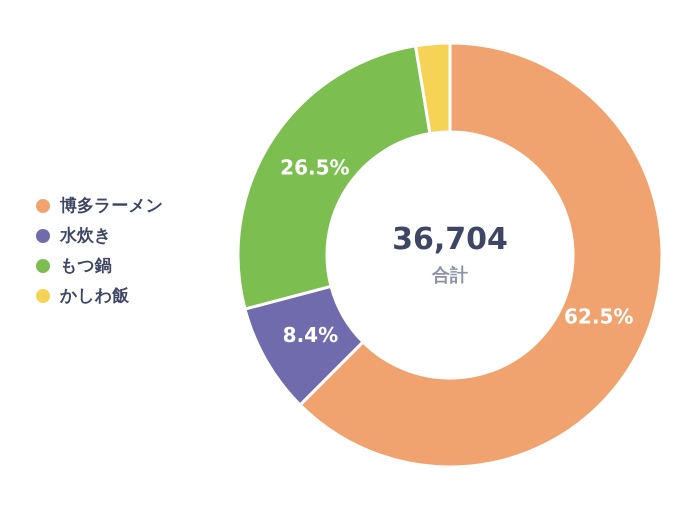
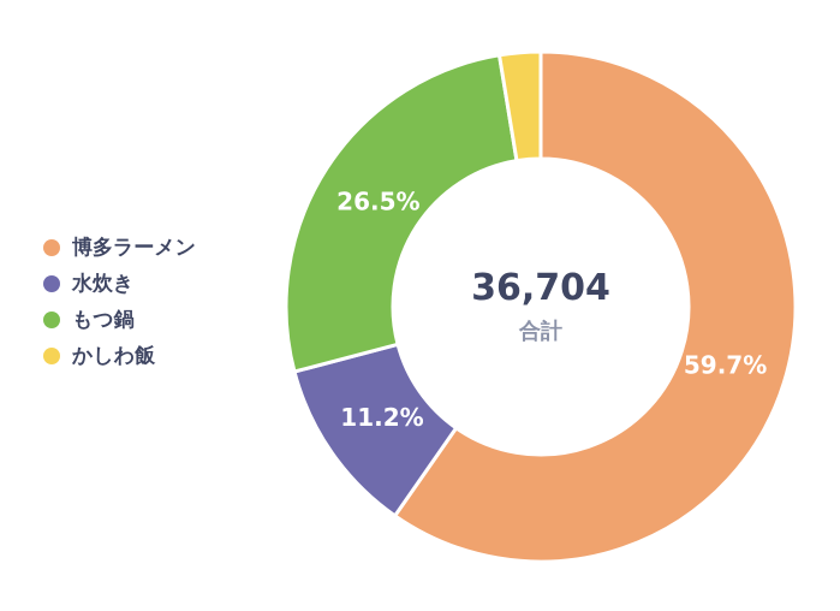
博多ラーメン: 62.5% -> 59.7%
水炊き: 8.4% -> 11.2%
